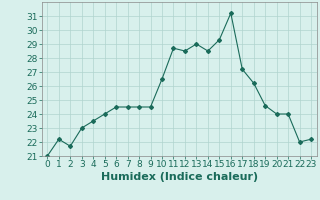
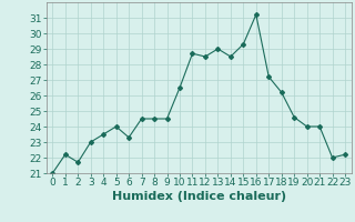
6: 24.5 -> 23.3
